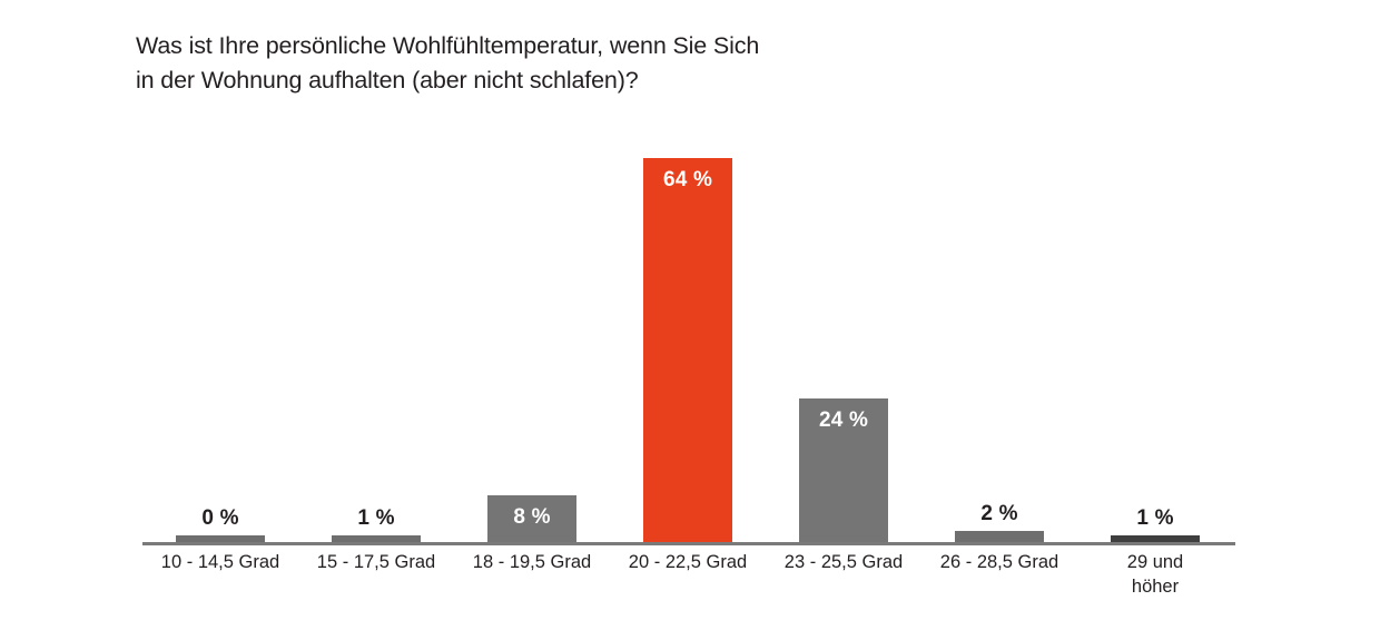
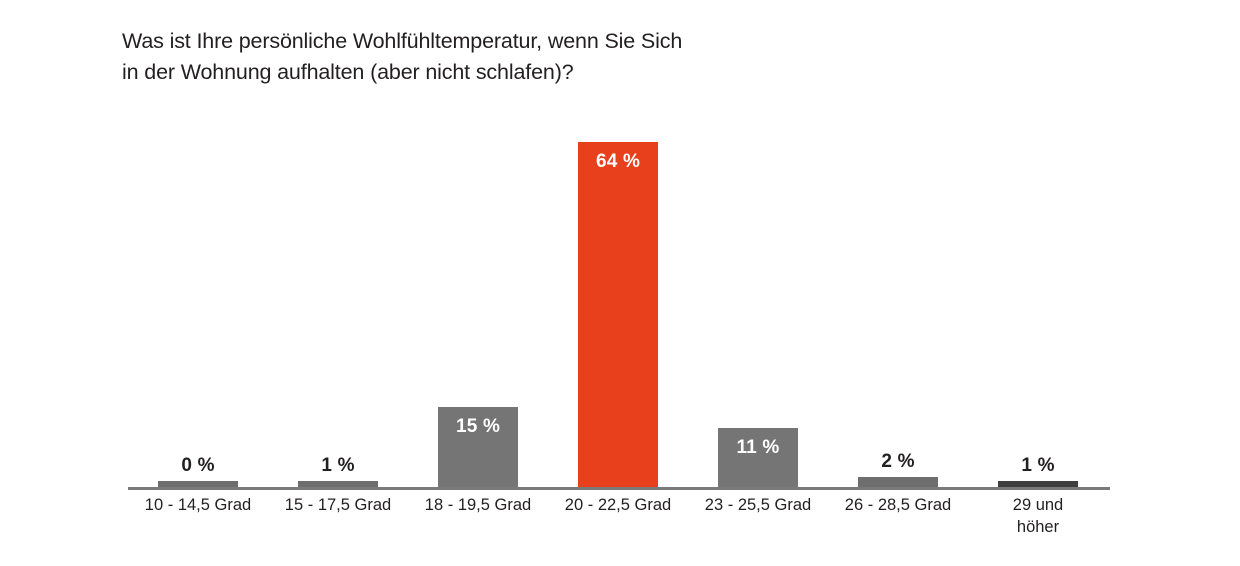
18 - 19,5 Grad: 8 -> 15
23 - 25,5 Grad: 24 -> 11
